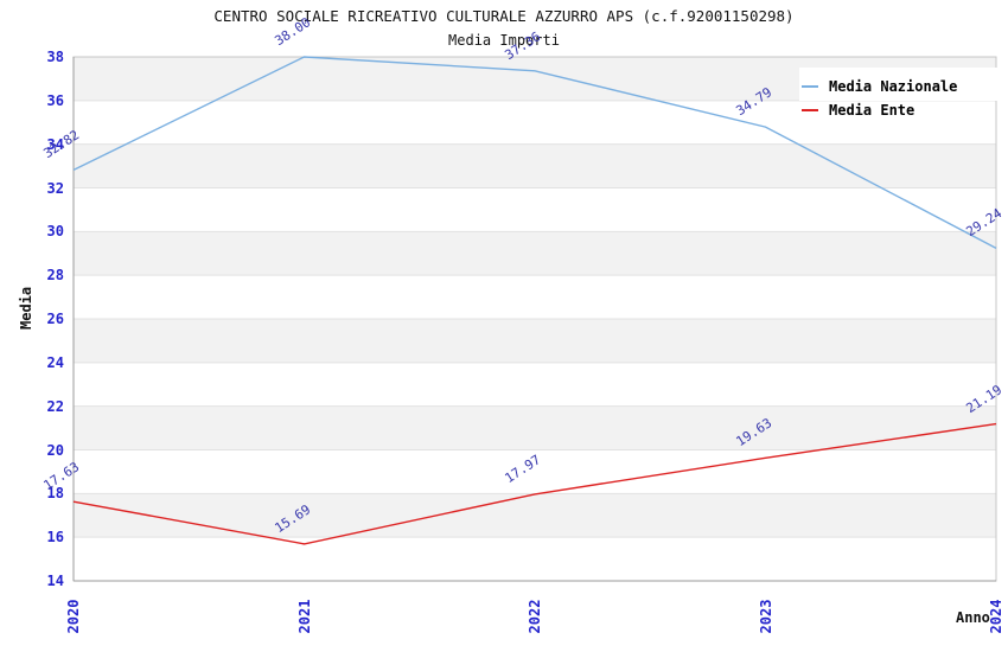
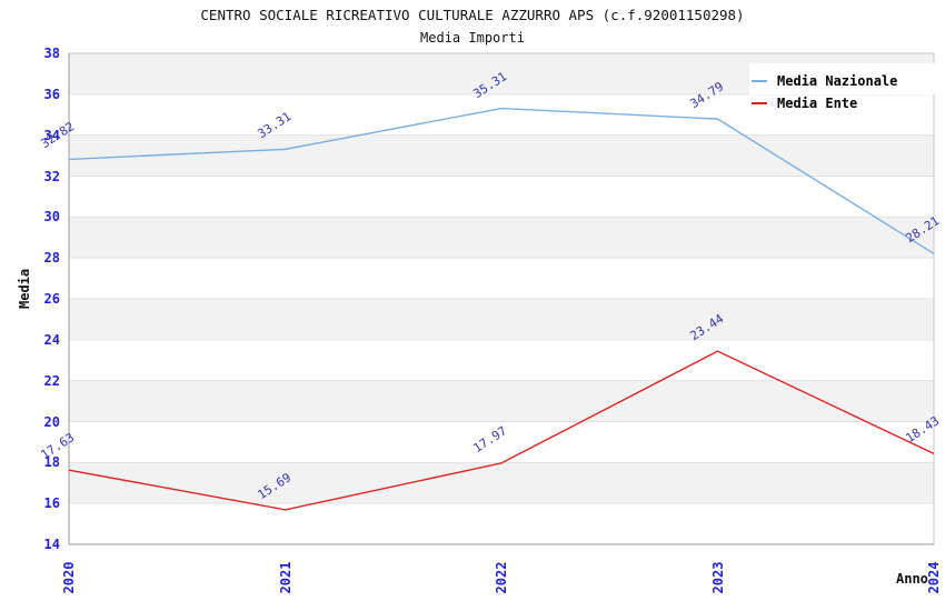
Media Nazionale/2021: 38.00 -> 33.31
Media Nazionale/2022: 37.36 -> 35.31
Media Ente/2023: 19.63 -> 23.44
Media Nazionale/2024: 29.24 -> 28.21
Media Ente/2024: 21.19 -> 18.43
